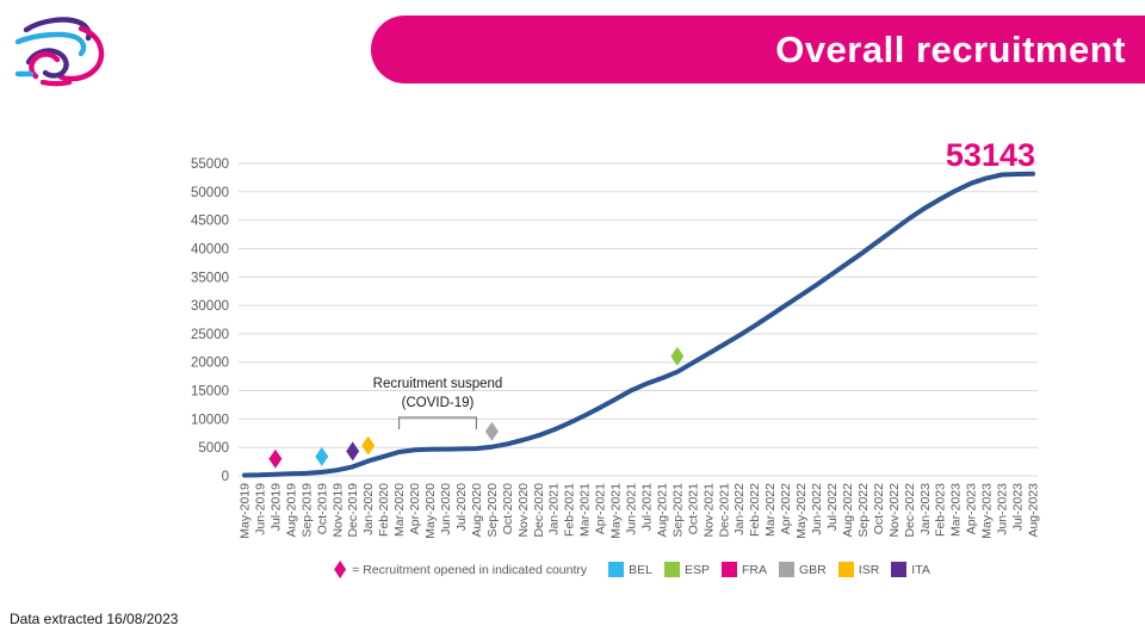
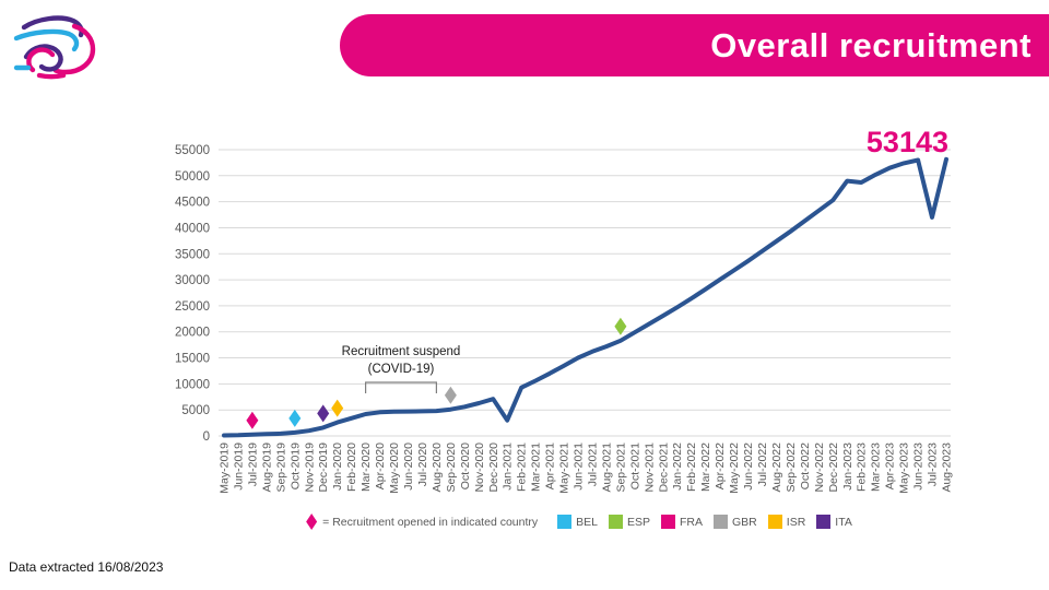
Jan-2021: 8000 -> 3000
Jan-2023: 47000 -> 49000
Jul-2023: 53000 -> 42000
